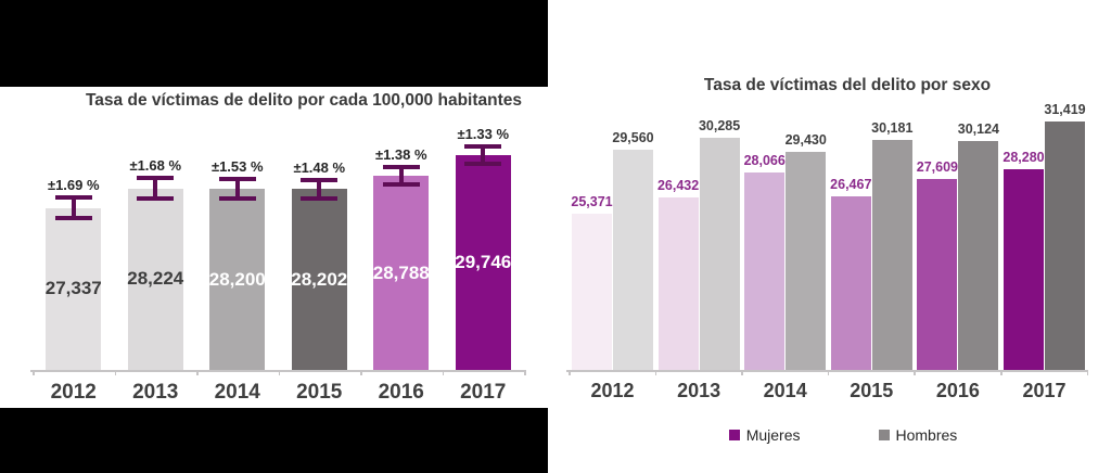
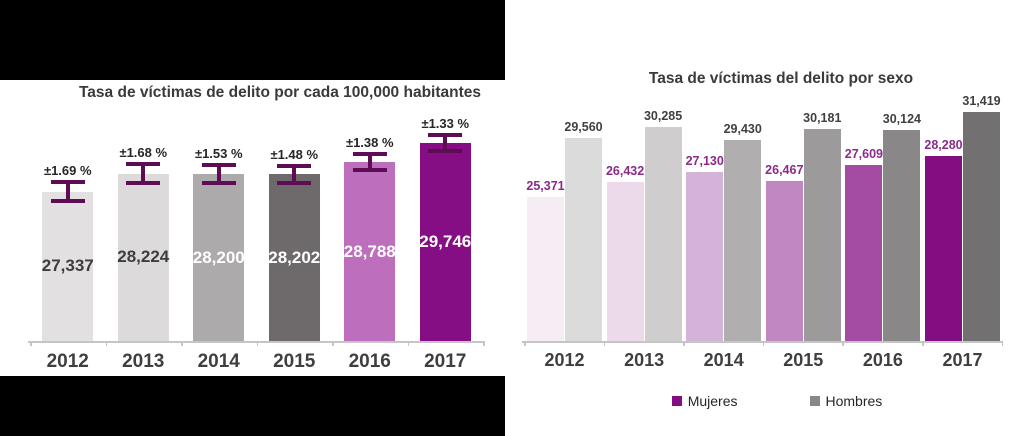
Tasa de víctimas del delito por sexo/Mujeres/2014: 28,066 -> 27,130
